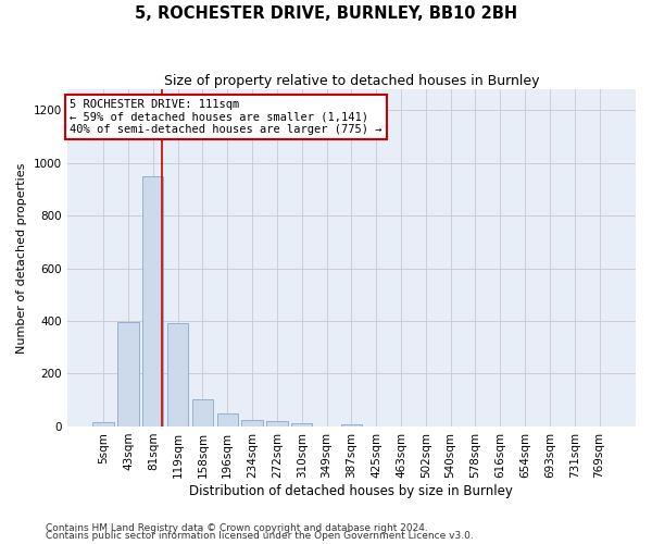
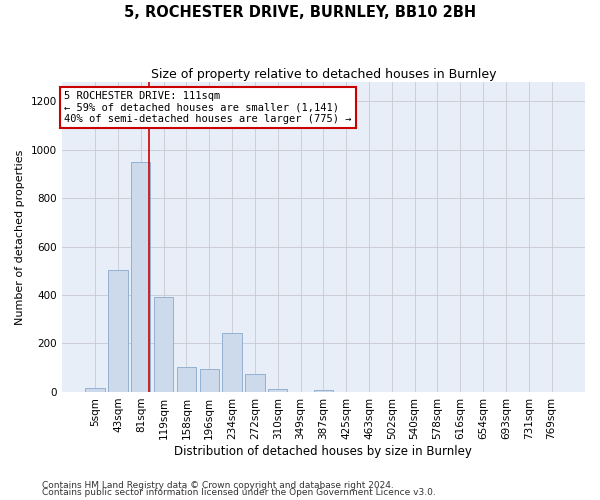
43sqm: 395 -> 505
196sqm: 50 -> 95
234sqm: 25 -> 245
272sqm: 20 -> 75
